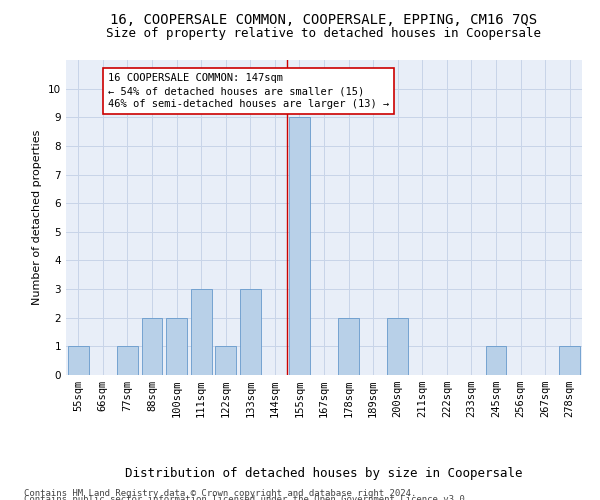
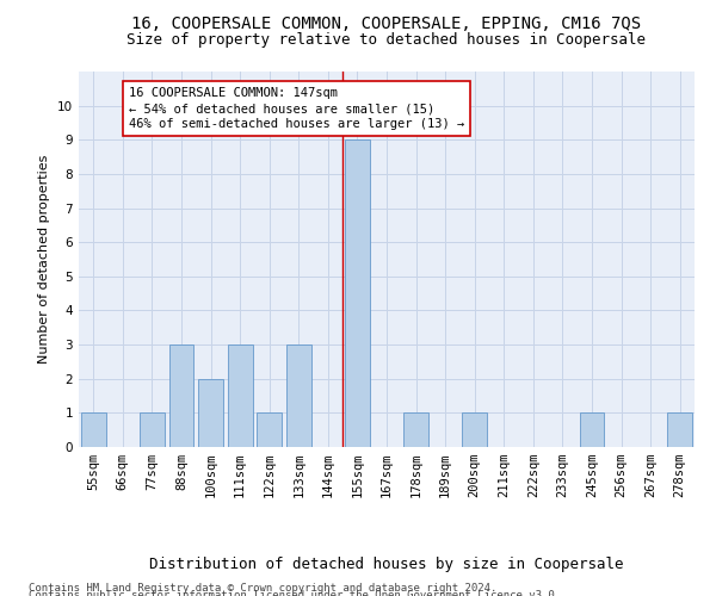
88sqm: 2 -> 3
178sqm: 2 -> 1
200sqm: 2 -> 1
